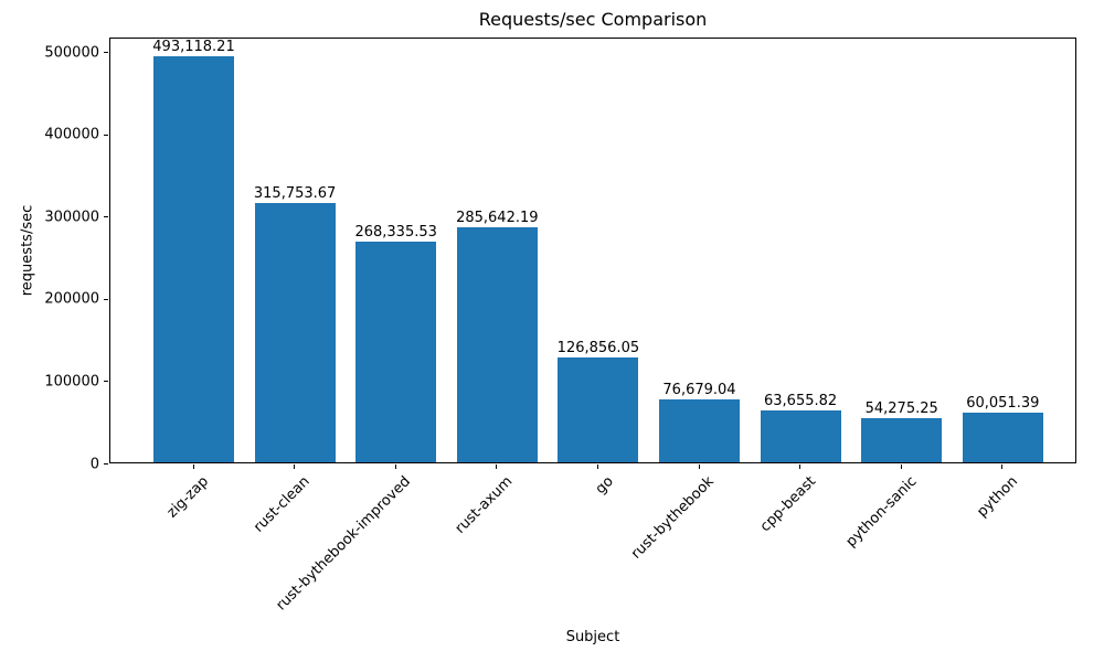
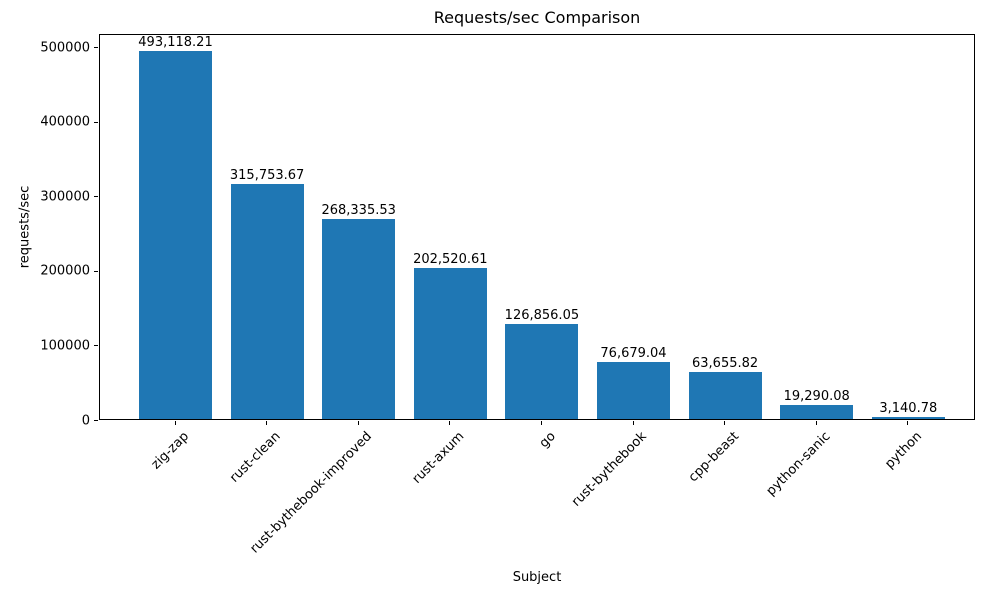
rust-axum: 285,642.19 -> 202,520.61
python-sanic: 54,275.25 -> 19,290.08
python: 60,051.39 -> 3,140.78
